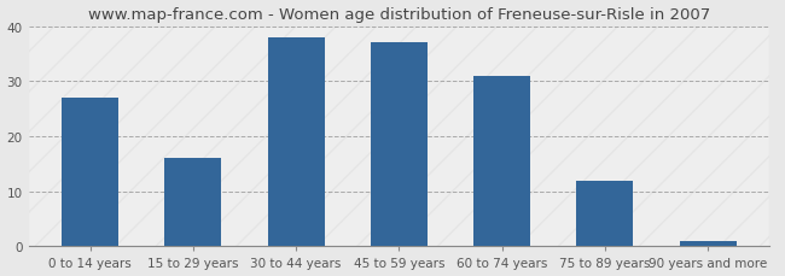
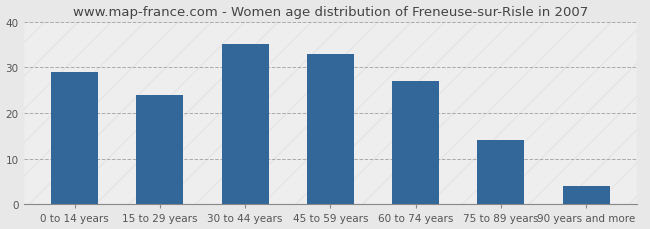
0 to 14 years: 27 -> 29
15 to 29 years: 16 -> 24
30 to 44 years: 38 -> 35
45 to 59 years: 37 -> 33
60 to 74 years: 31 -> 27
75 to 89 years: 12 -> 14
90 years and more: 1 -> 4
